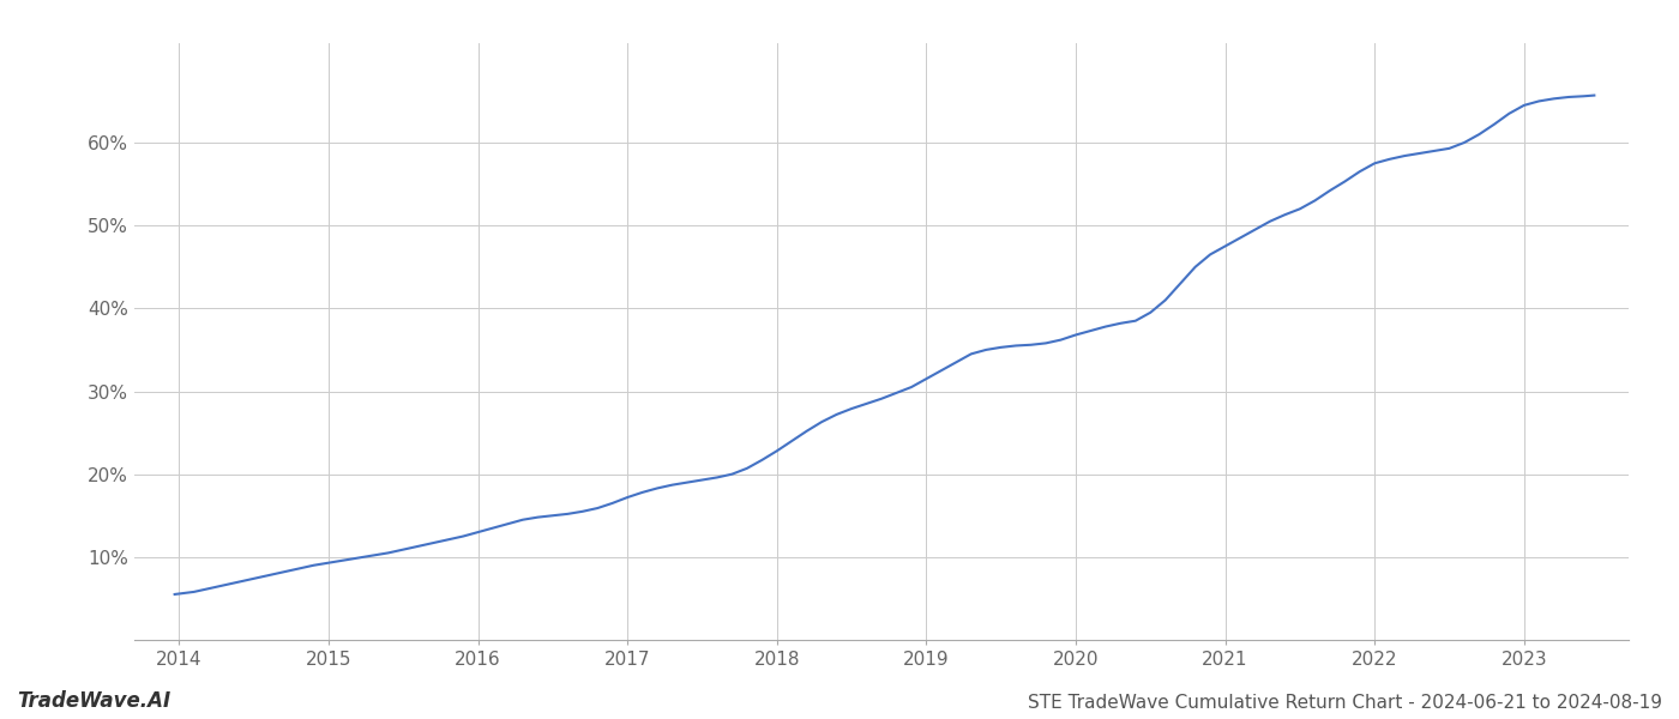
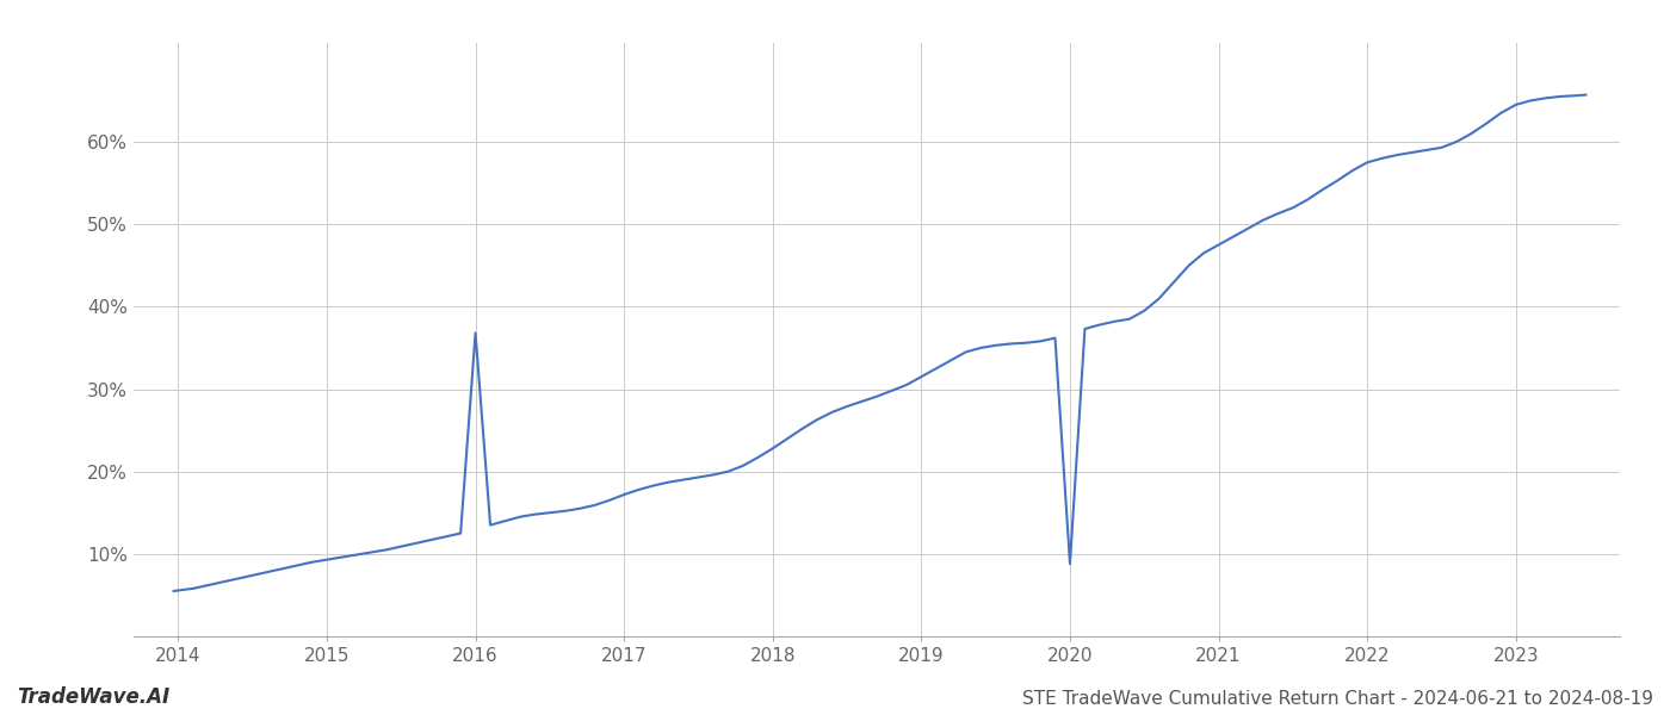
2016: 13.0% -> 36.8%
2020: 36.8% -> 8.8%
